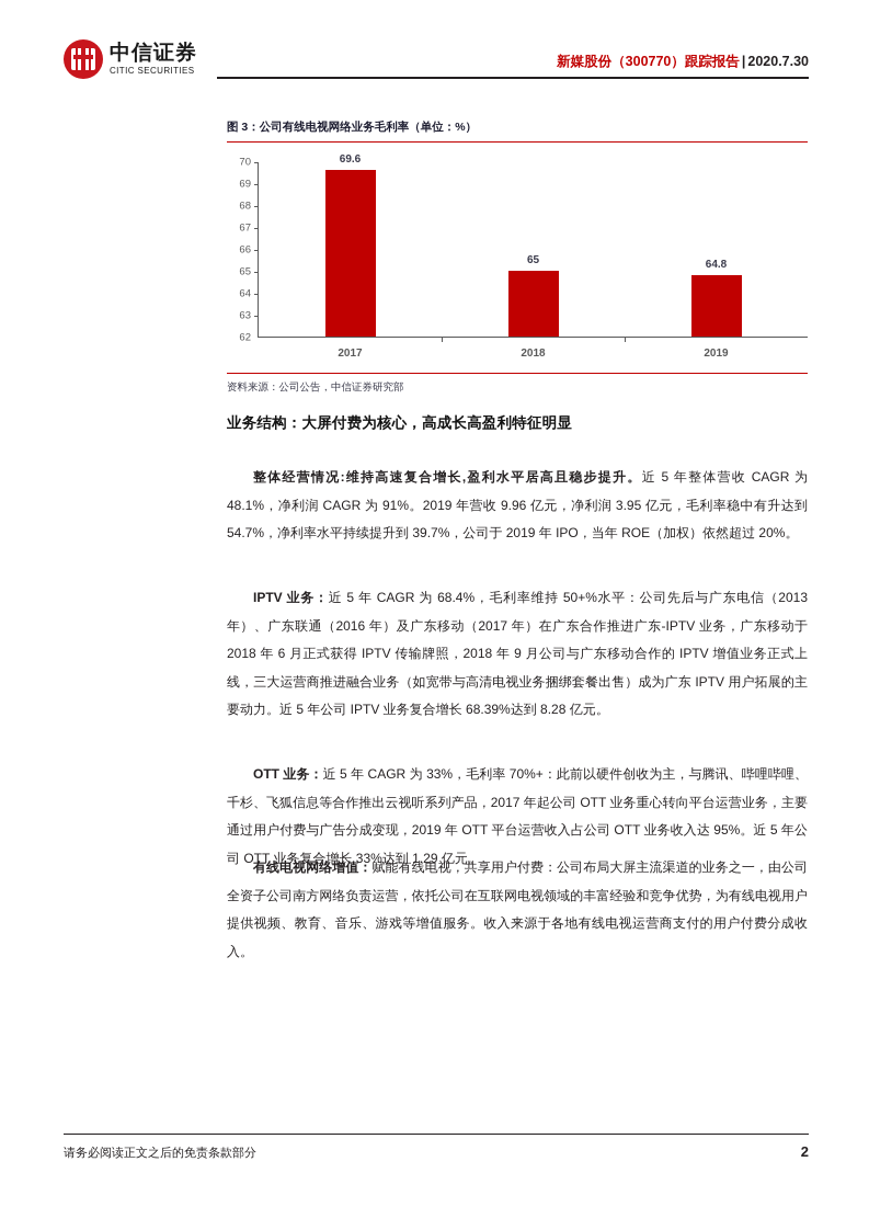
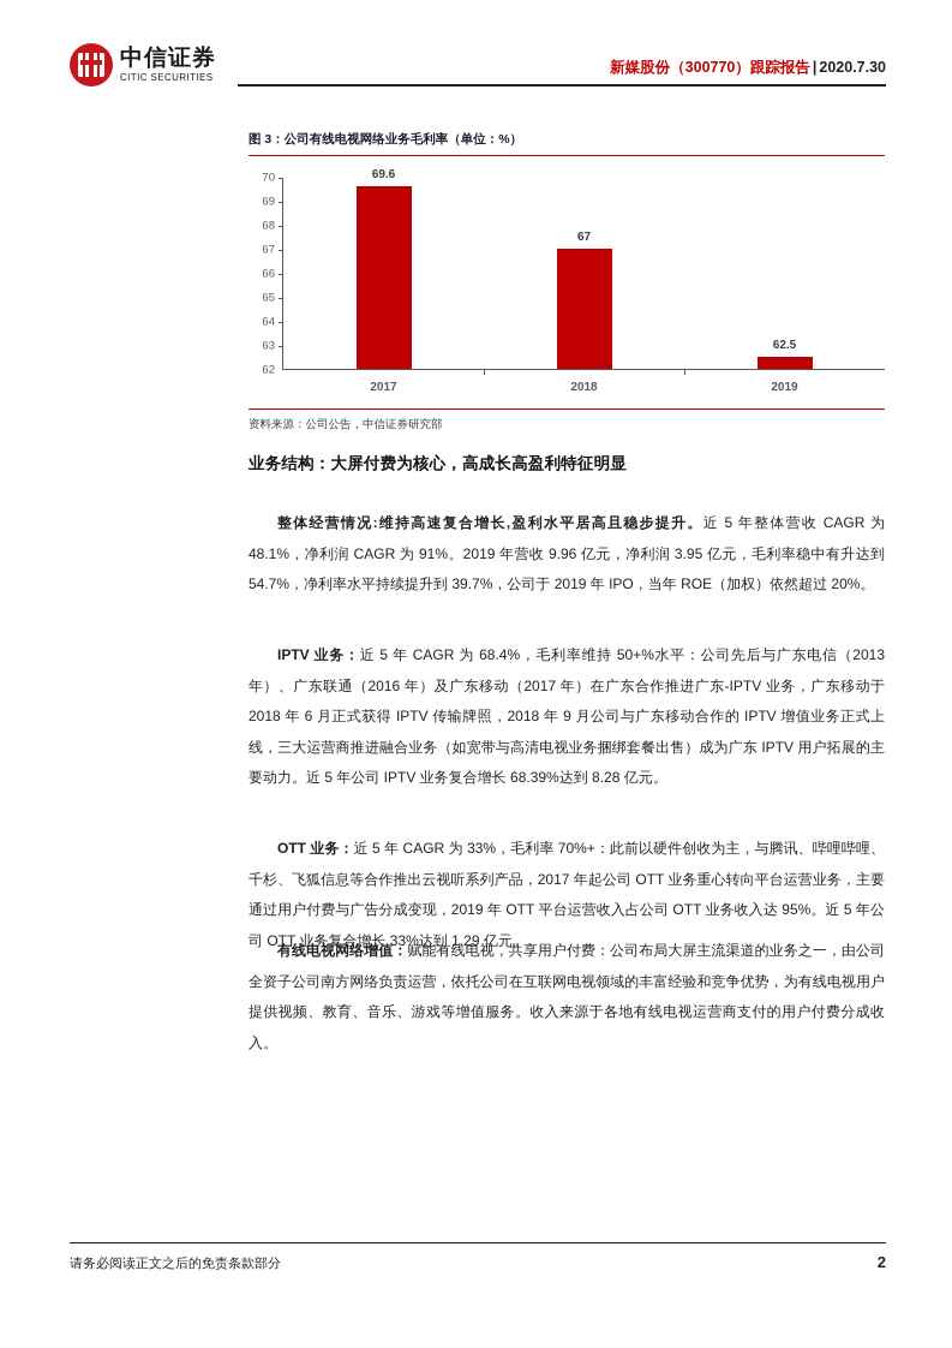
2018: 65 -> 67
2019: 64.8 -> 62.5
